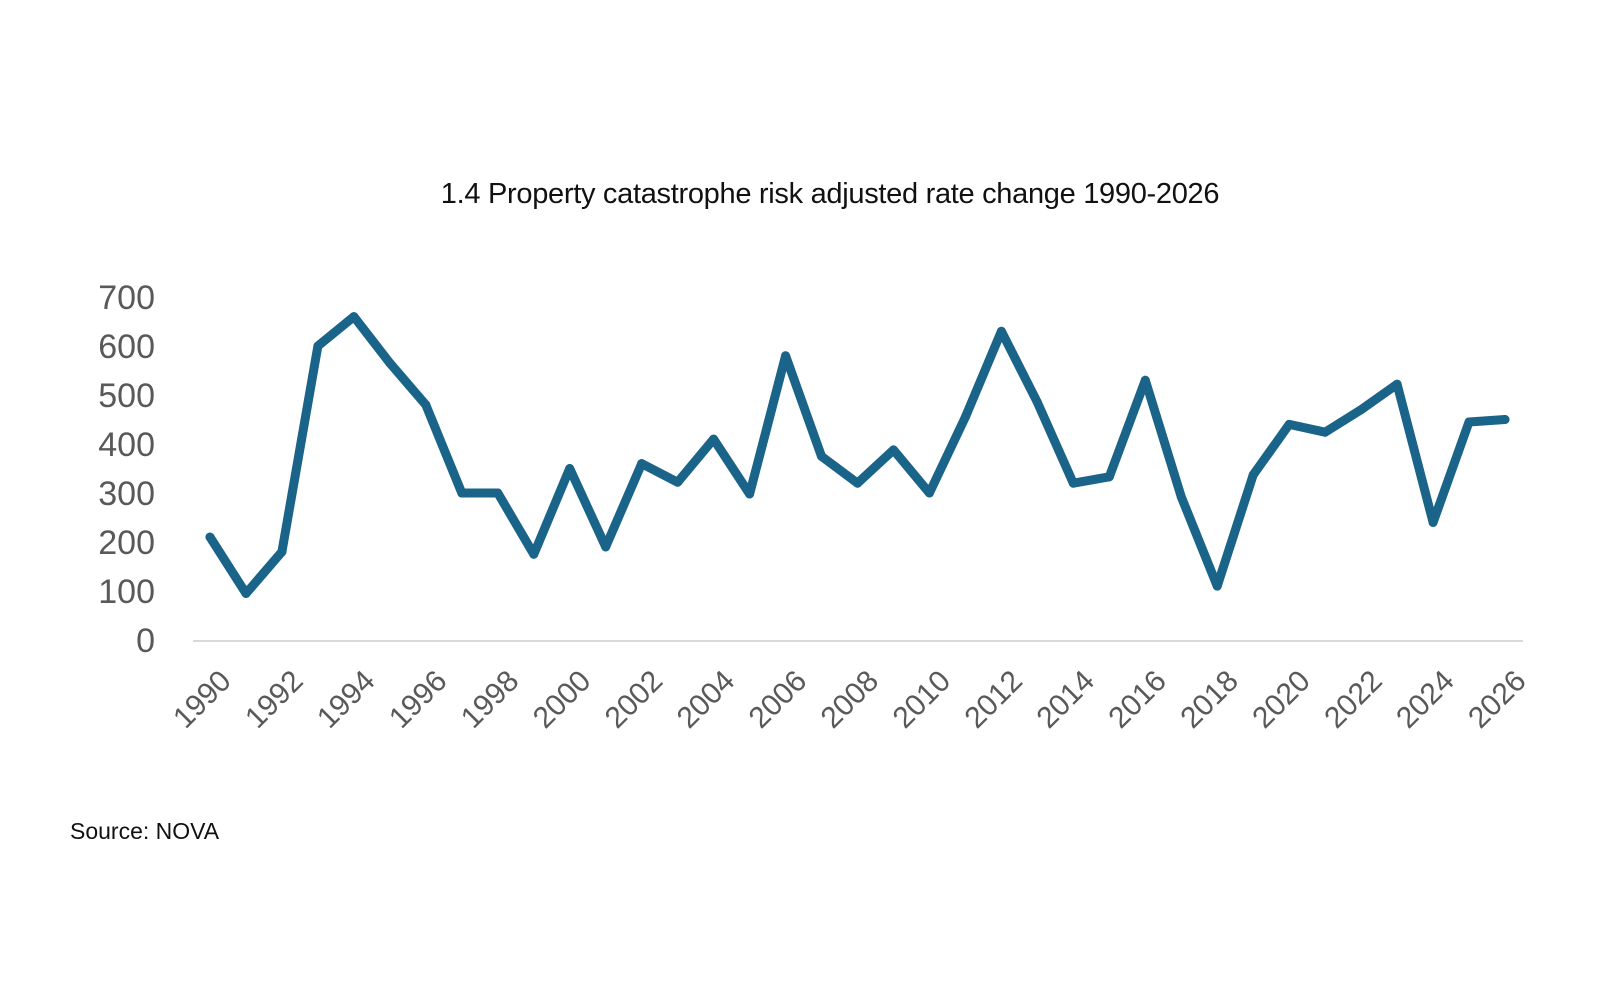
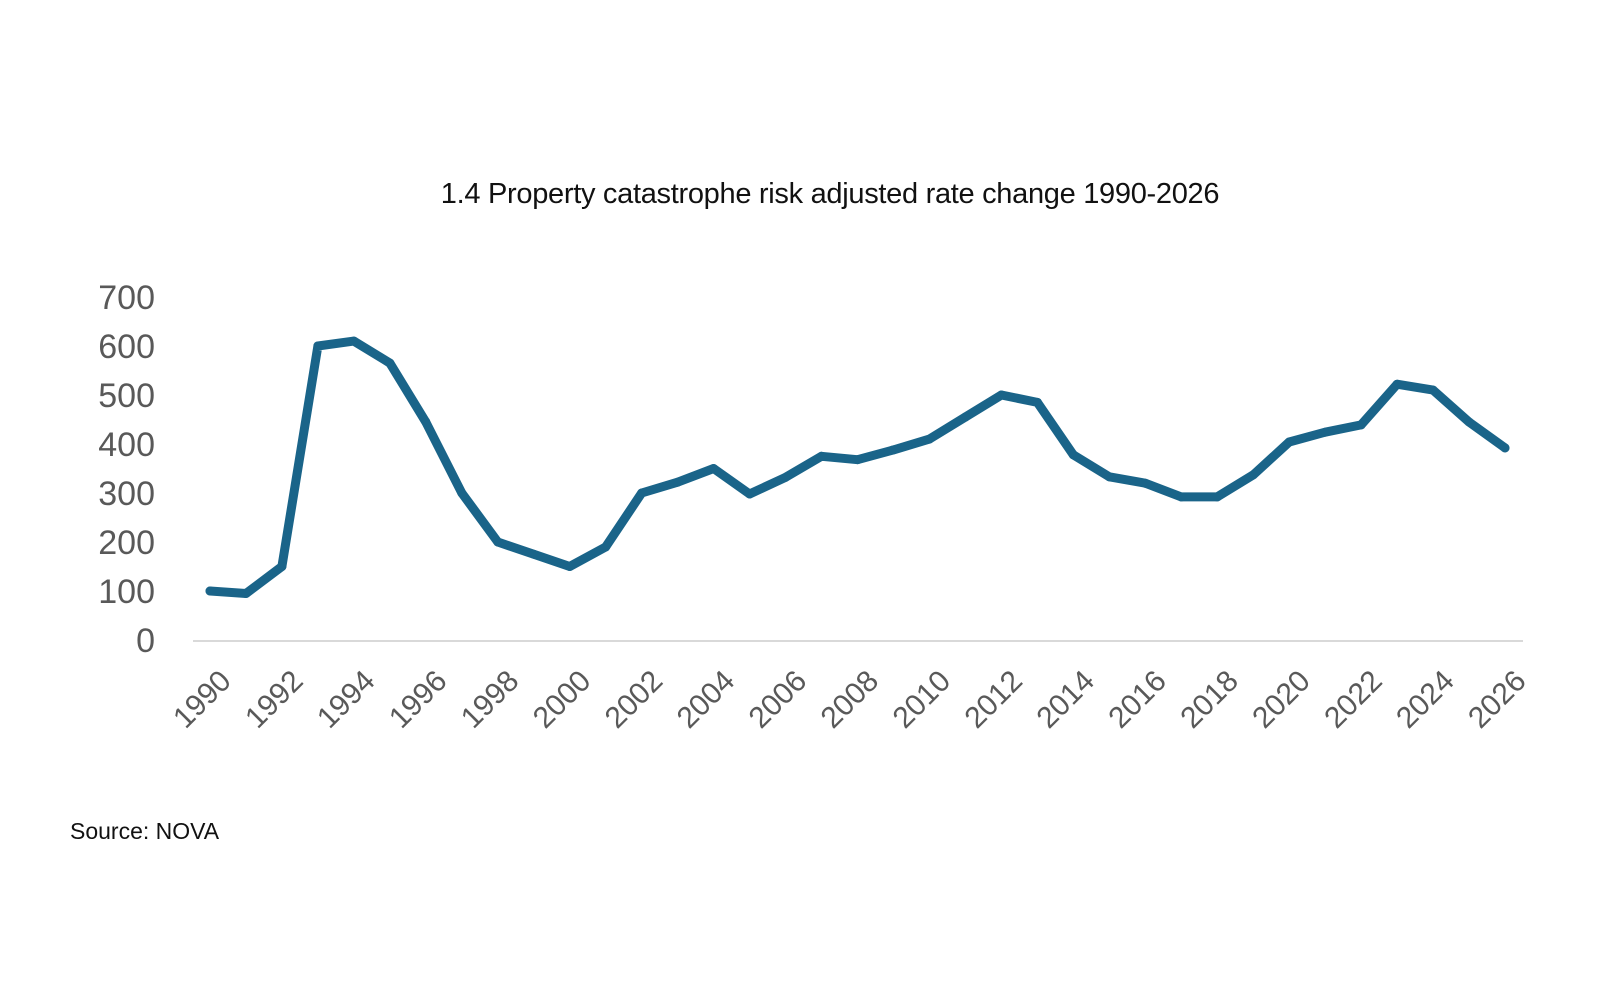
1990: 210 -> 100
1992: 180 -> 150
1994: 660 -> 610
1996: 480 -> 440
1998: 300 -> 200
2000: 350 -> 150
2002: 360 -> 300
2004: 410 -> 350
2006: 580 -> 330
2008: 320 -> 370
2010: 300 -> 410
2012: 630 -> 500
2014: 320 -> 380
2016: 530 -> 320
2018: 110 -> 290
2020: 440 -> 400
2022: 470 -> 440
2024: 240 -> 510
2026: 450 -> 390
